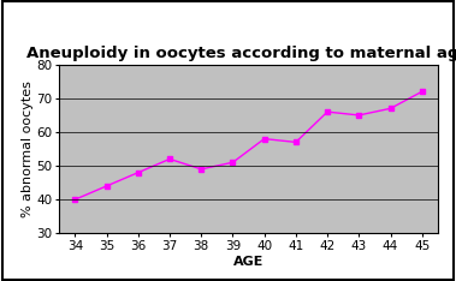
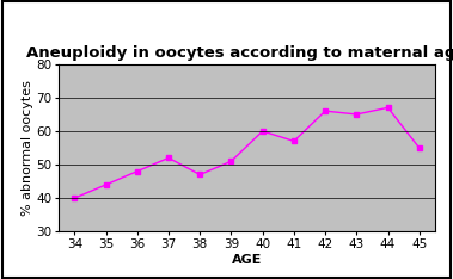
38: 49 -> 47
40: 58 -> 60
45: 72 -> 55
